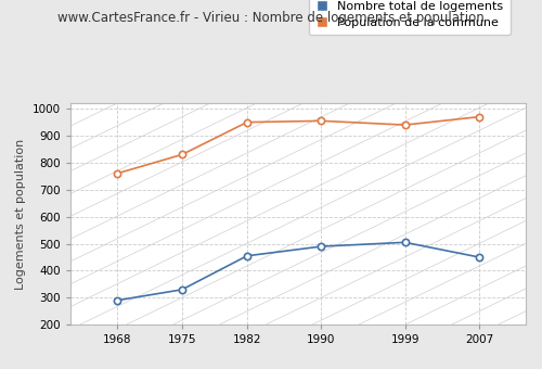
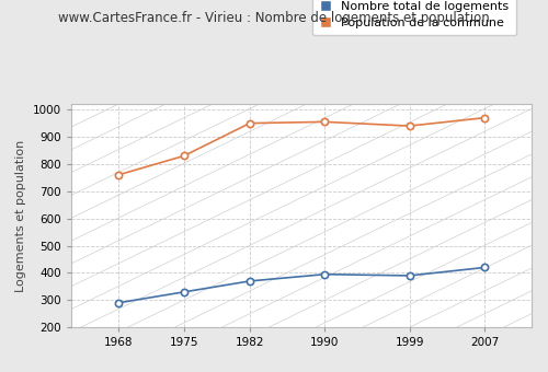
Nombre total de logements/1982: 455 -> 370
Nombre total de logements/1990: 490 -> 395
Nombre total de logements/1999: 505 -> 390
Nombre total de logements/2007: 450 -> 420
